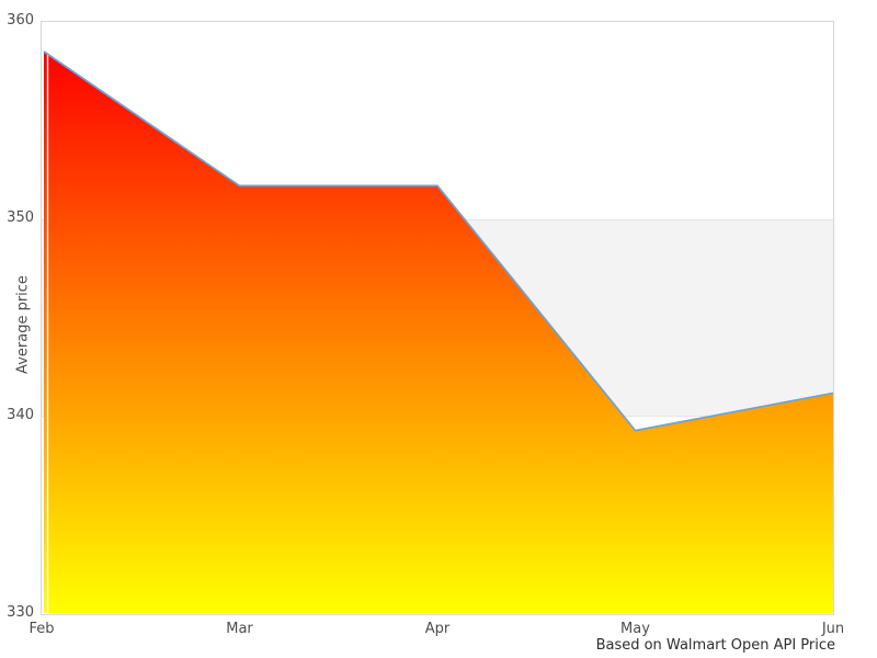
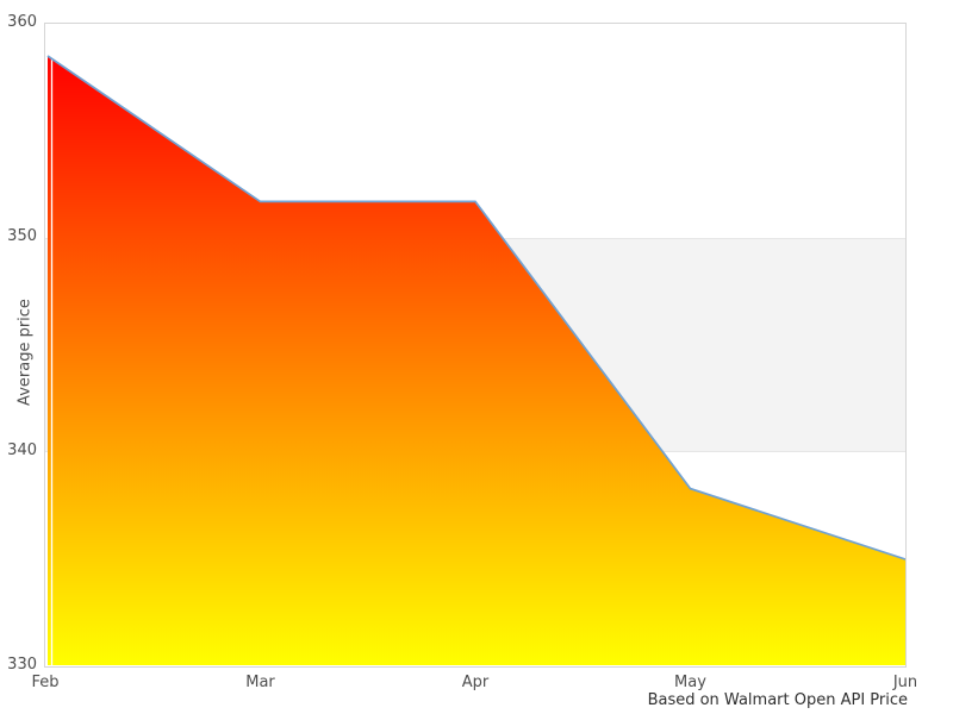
May: 339.3 -> 338.3
Jun: 341.2 -> 335.0
